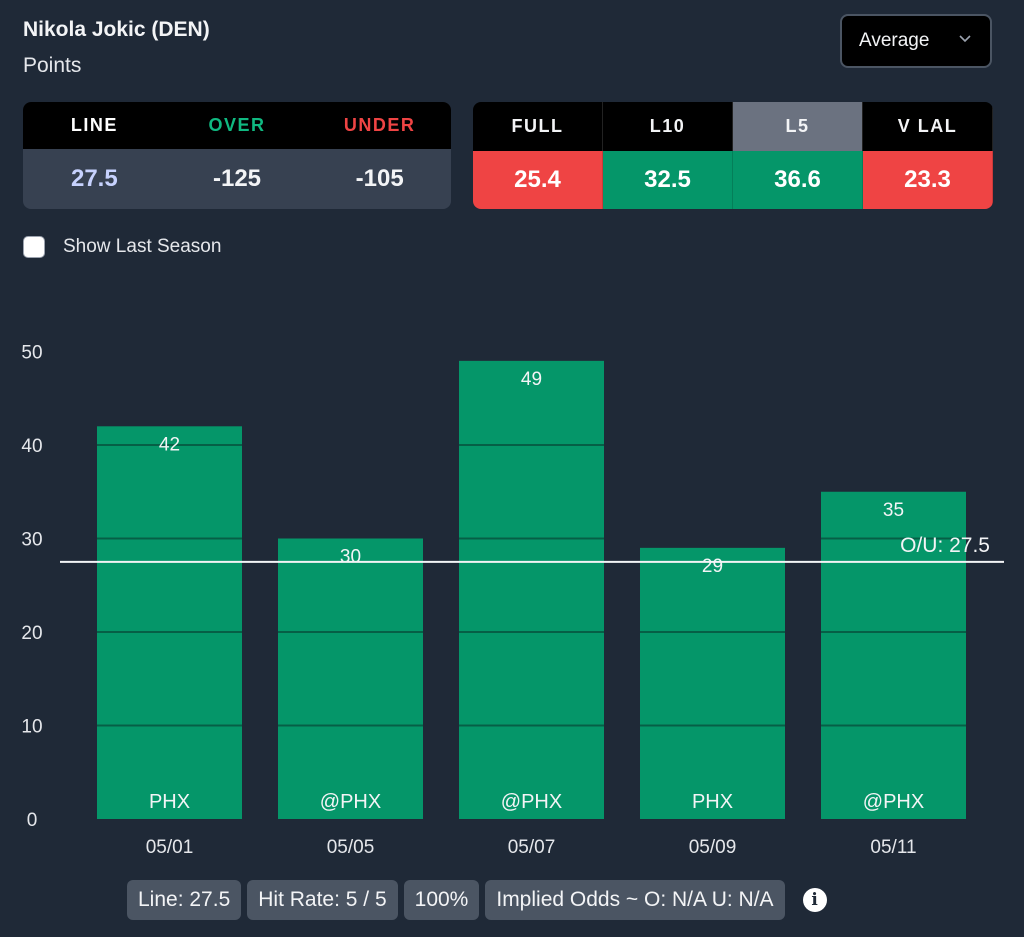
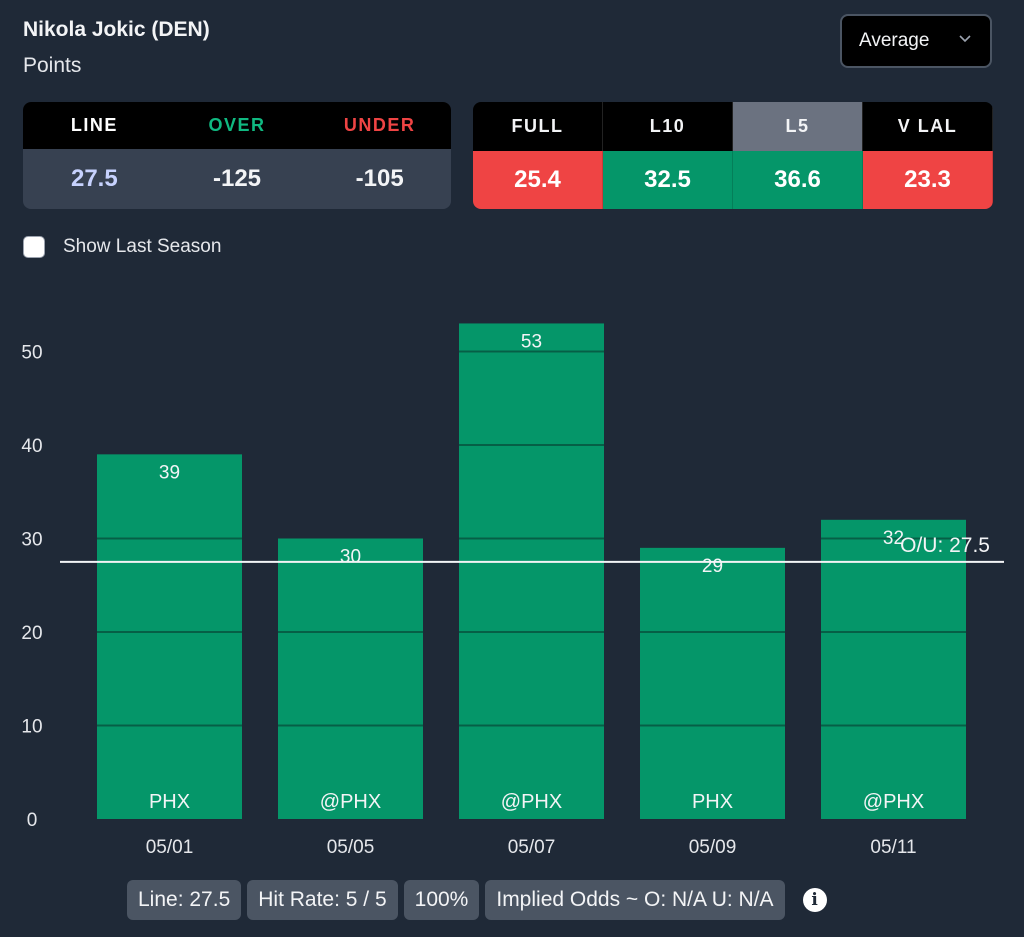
05/01: 42 -> 39
05/07: 49 -> 53
05/11: 35 -> 32
